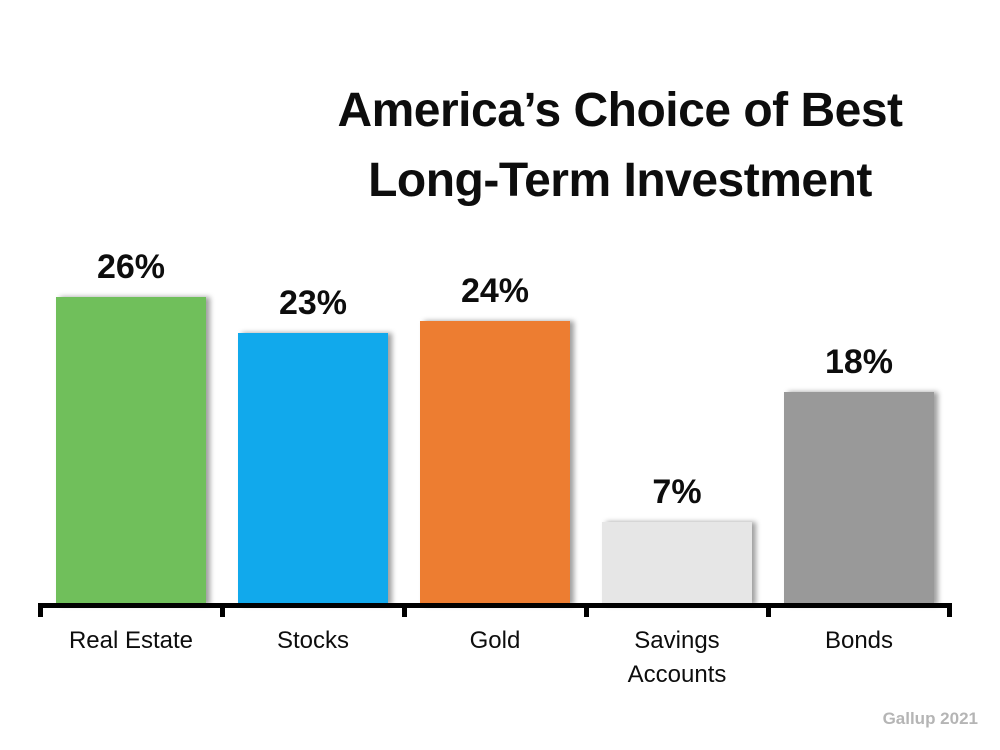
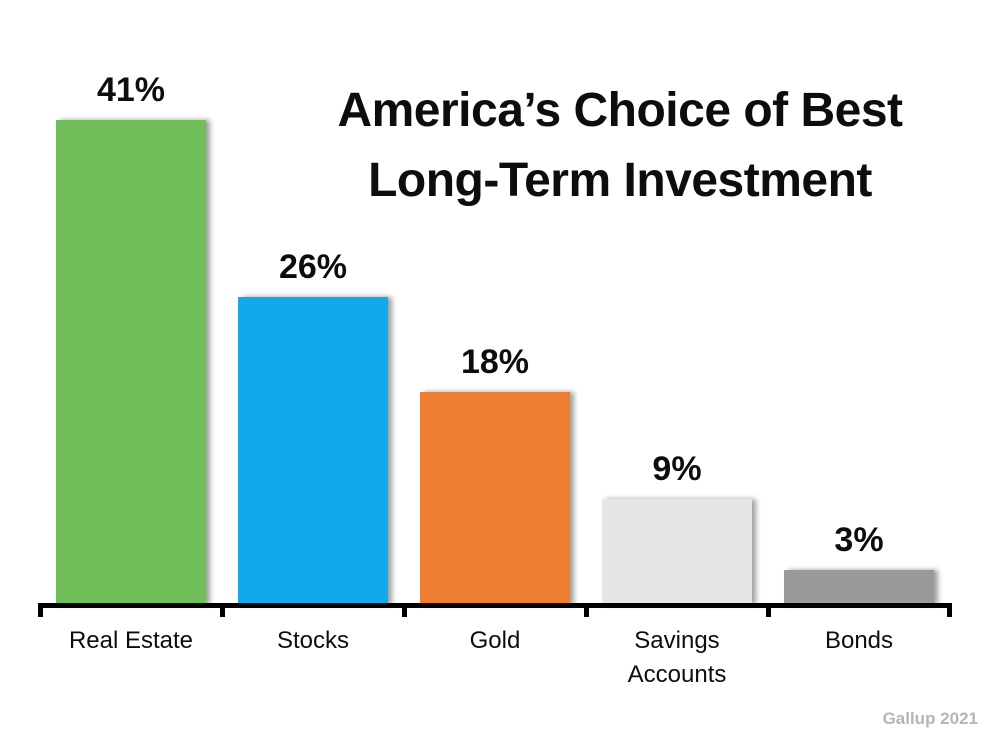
Real Estate: 26% -> 41%
Stocks: 23% -> 26%
Gold: 24% -> 18%
Savings Accounts: 7% -> 9%
Bonds: 18% -> 3%
